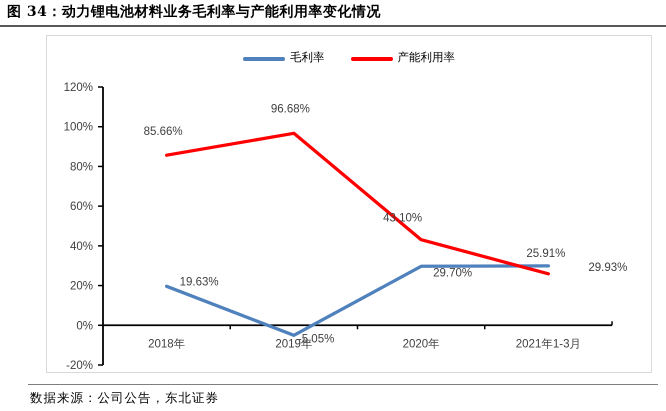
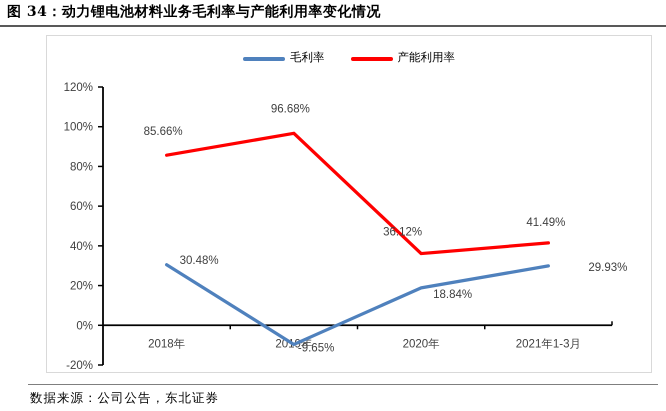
毛利率/2018年: 19.63% -> 30.48%
毛利率/2019年: -5.05% -> -9.65%
毛利率/2020年: 29.70% -> 18.84%
产能利用率/2020年: 43.10% -> 36.12%
产能利用率/2021年1-3月: 25.91% -> 41.49%
